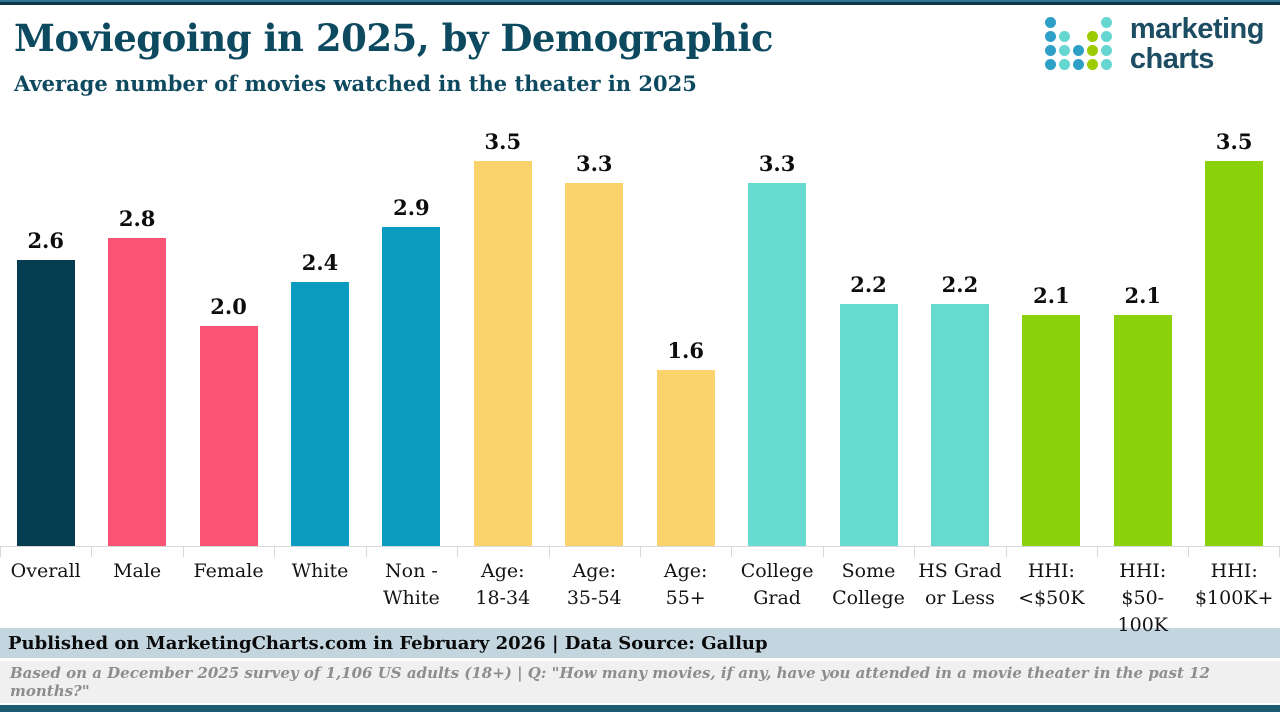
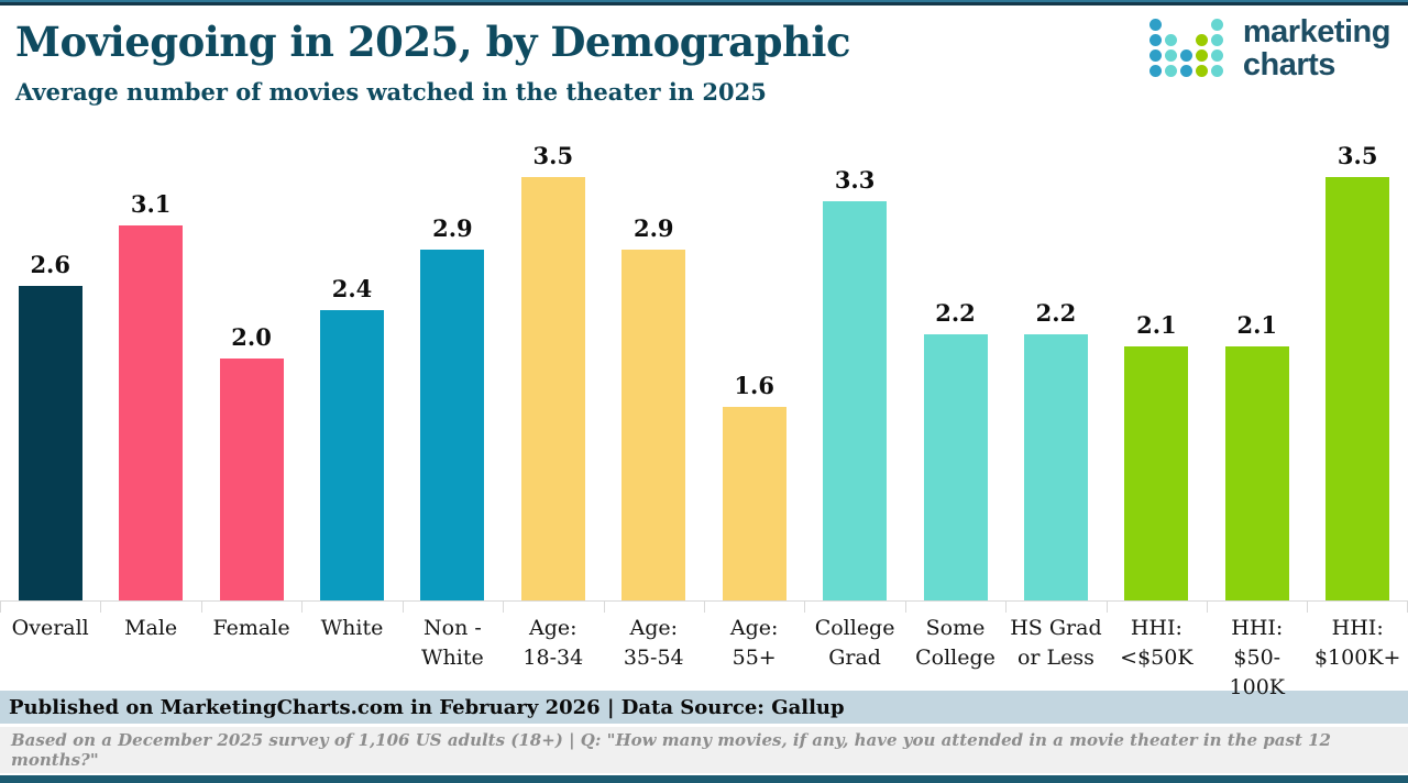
Male: 2.8 -> 3.1
Age: 35-54: 3.3 -> 2.9
